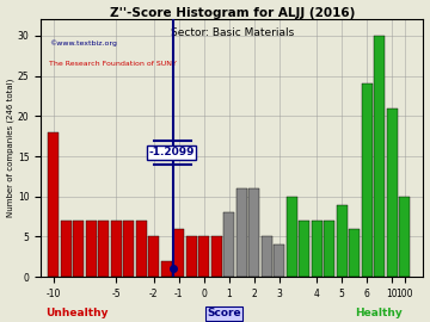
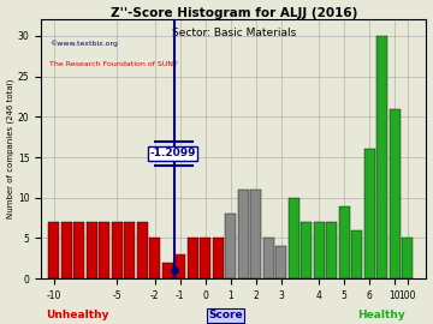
-10: 18 -> 7
-1: 6 -> 3
6: 24 -> 16
100: 10 -> 5
